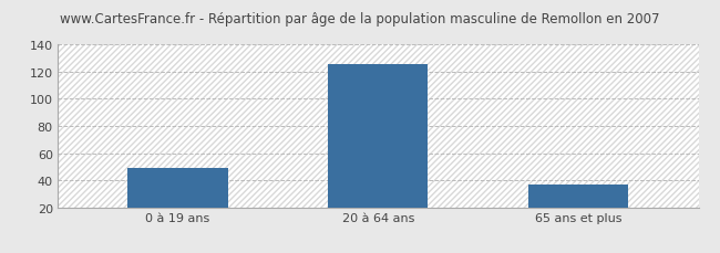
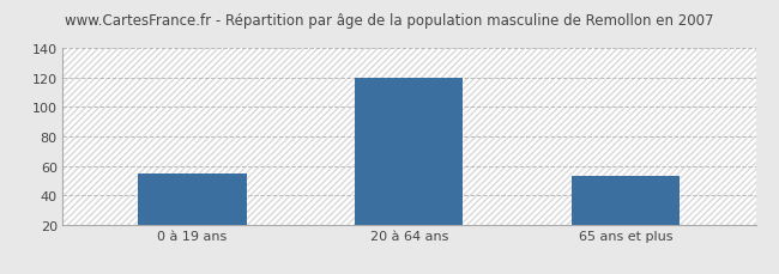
0 à 19 ans: 49 -> 55
20 à 64 ans: 126 -> 120
65 ans et plus: 37 -> 53
